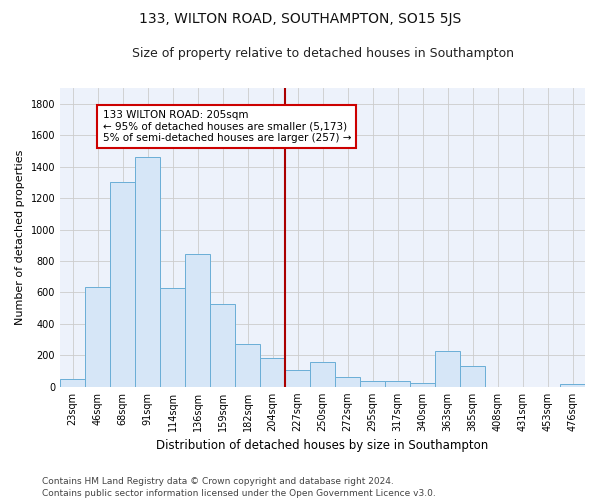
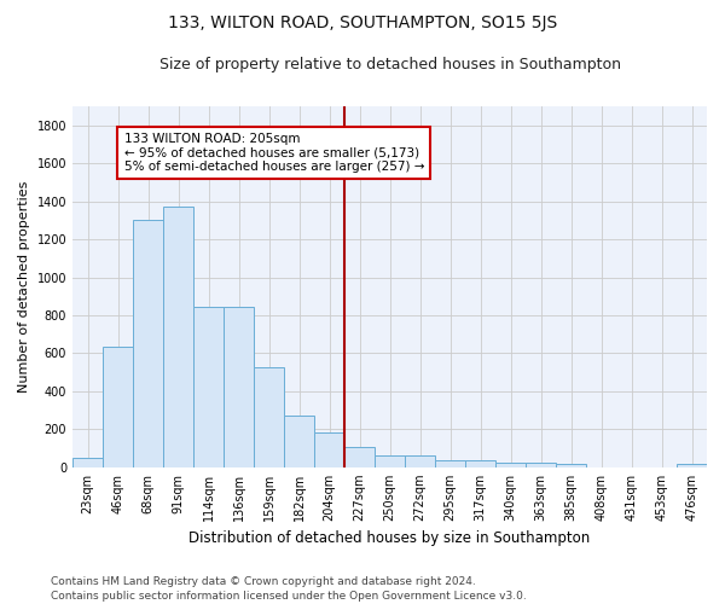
91sqm: 1460 -> 1380
114sqm: 630 -> 840
250sqm: 160 -> 60
363sqm: 230 -> 20
385sqm: 130 -> 20
